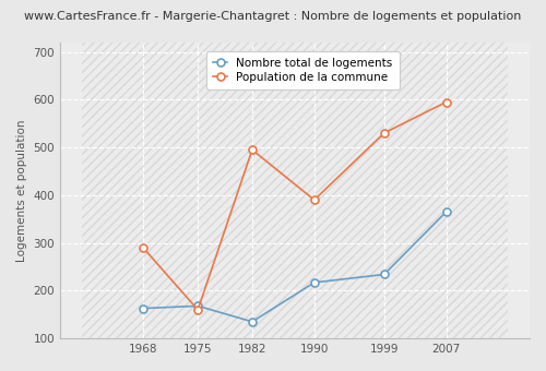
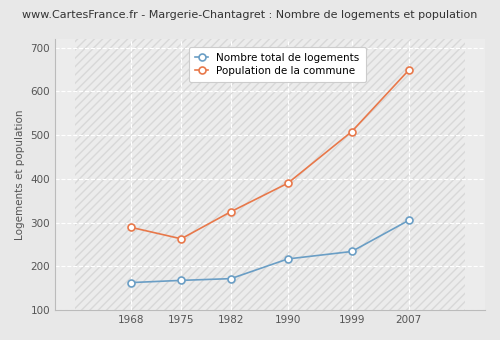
Population de la commune/1975: 160 -> 263
Nombre total de logements/1982: 135 -> 172
Population de la commune/1982: 495 -> 325
Population de la commune/1999: 530 -> 508
Nombre total de logements/2007: 365 -> 305
Population de la commune/2007: 595 -> 648
